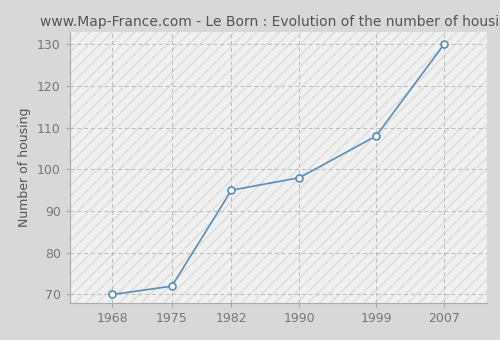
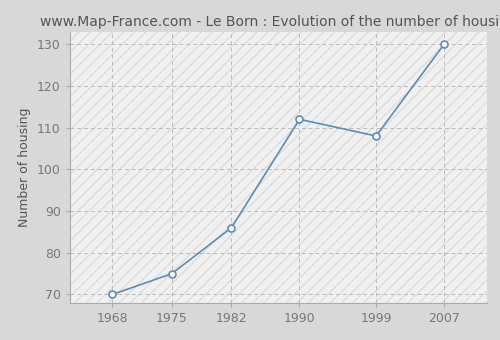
1975: 72 -> 75
1982: 95 -> 86
1990: 98 -> 112
